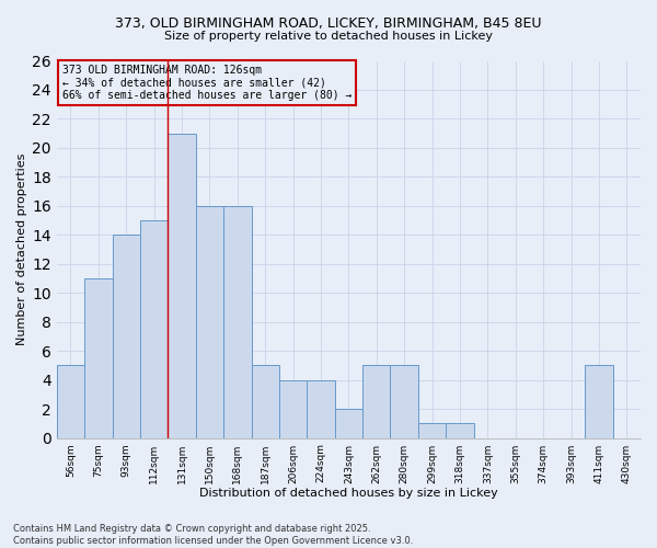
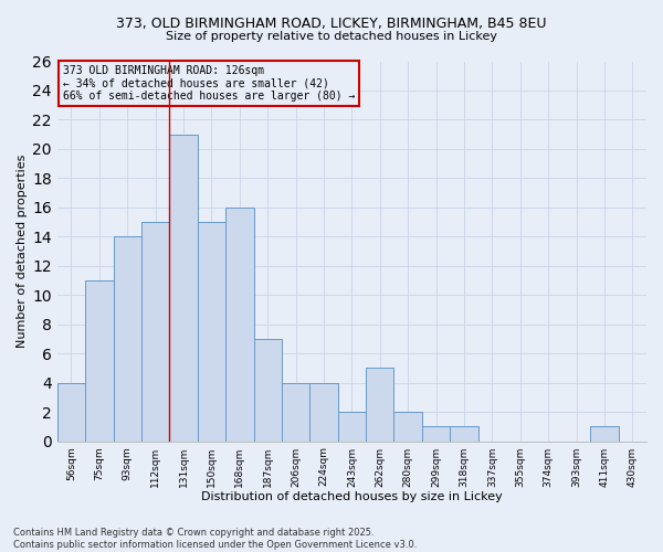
56sqm: 5 -> 4
150sqm: 16 -> 15
187sqm: 5 -> 7
280sqm: 5 -> 2
411sqm: 5 -> 1
